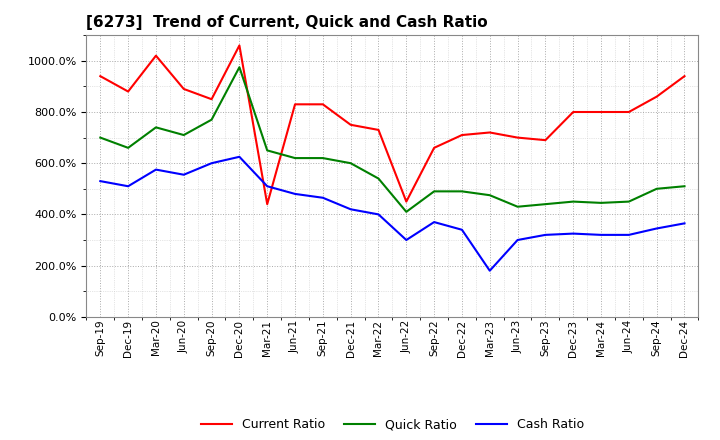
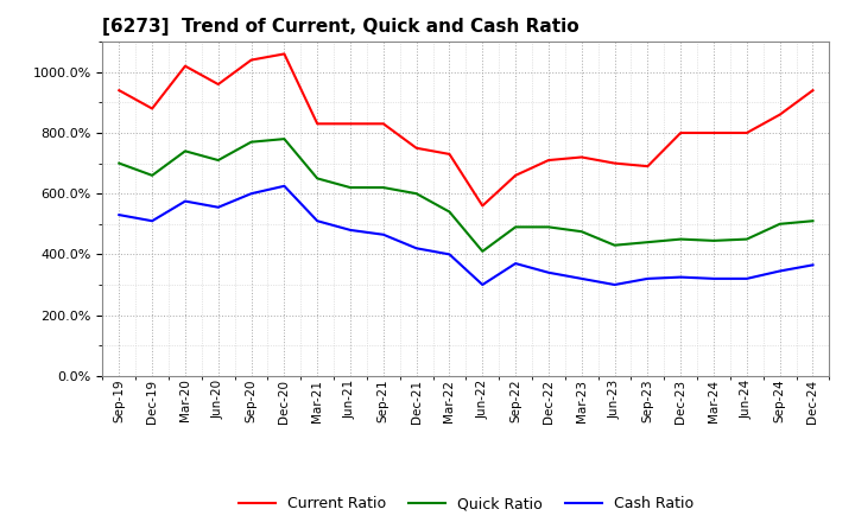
Current Ratio/Jun-20: 890% -> 960%
Current Ratio/Sep-20: 850% -> 1040%
Quick Ratio/Dec-20: 975% -> 780%
Current Ratio/Mar-21: 440% -> 830%
Current Ratio/Jun-22: 450% -> 560%
Cash Ratio/Mar-23: 180% -> 320%
